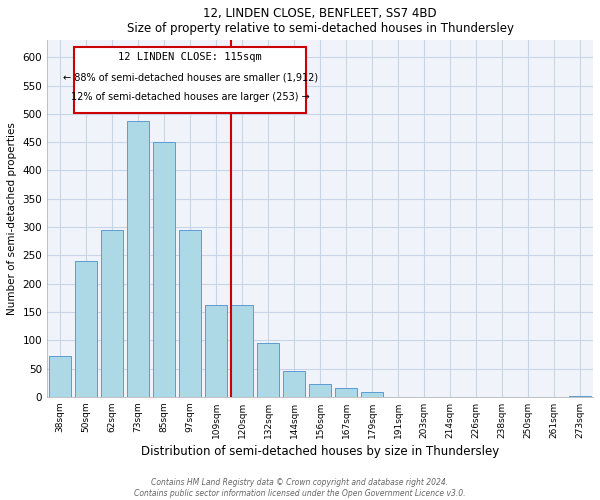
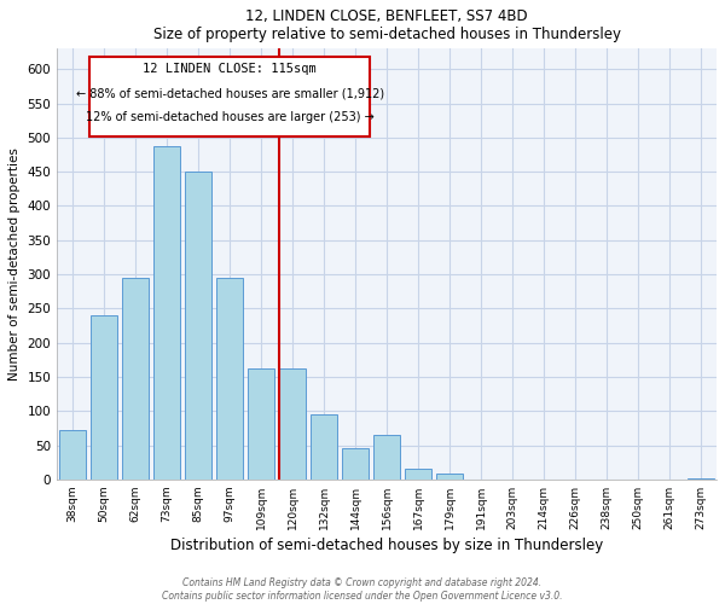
156sqm: 22 -> 66
